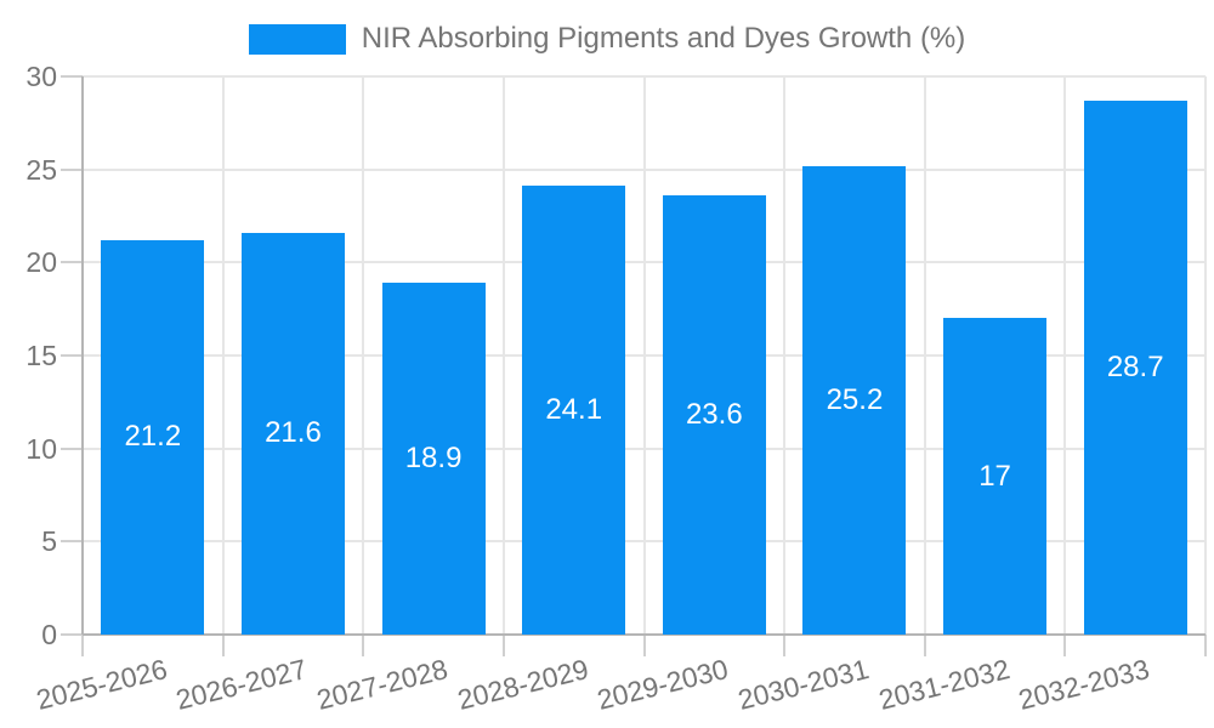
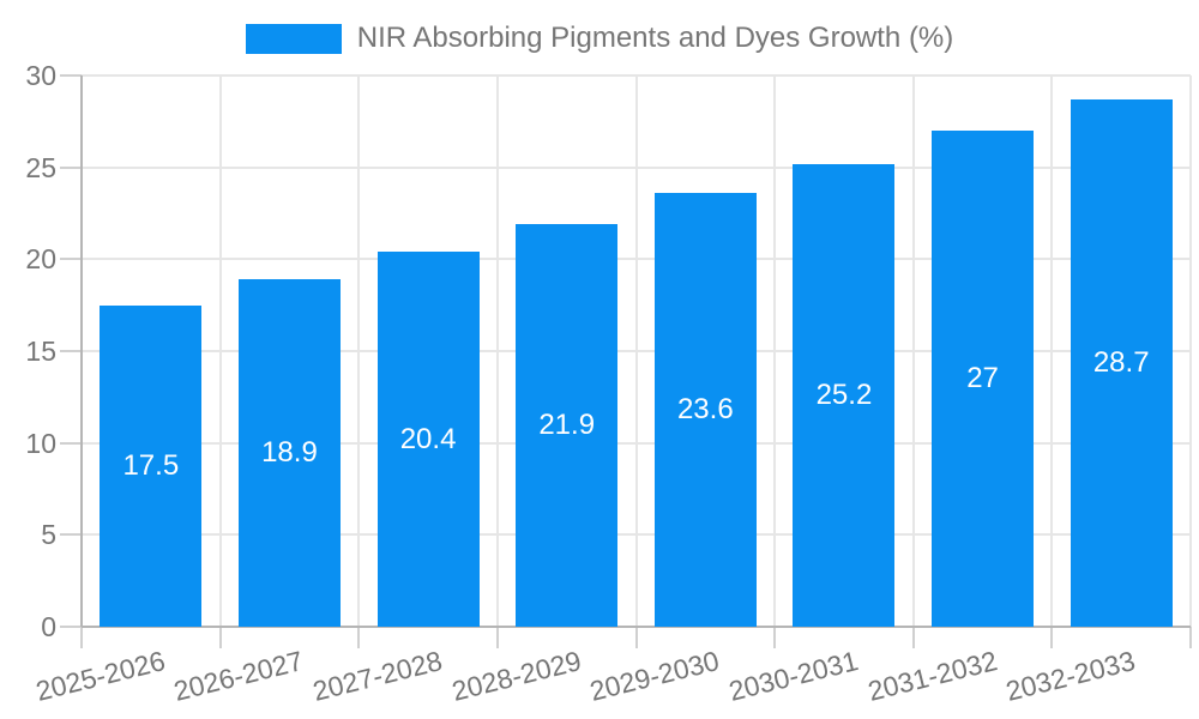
2025-2026: 21.2 -> 17.5
2026-2027: 21.6 -> 18.9
2027-2028: 18.9 -> 20.4
2028-2029: 24.1 -> 21.9
2031-2032: 17 -> 27
